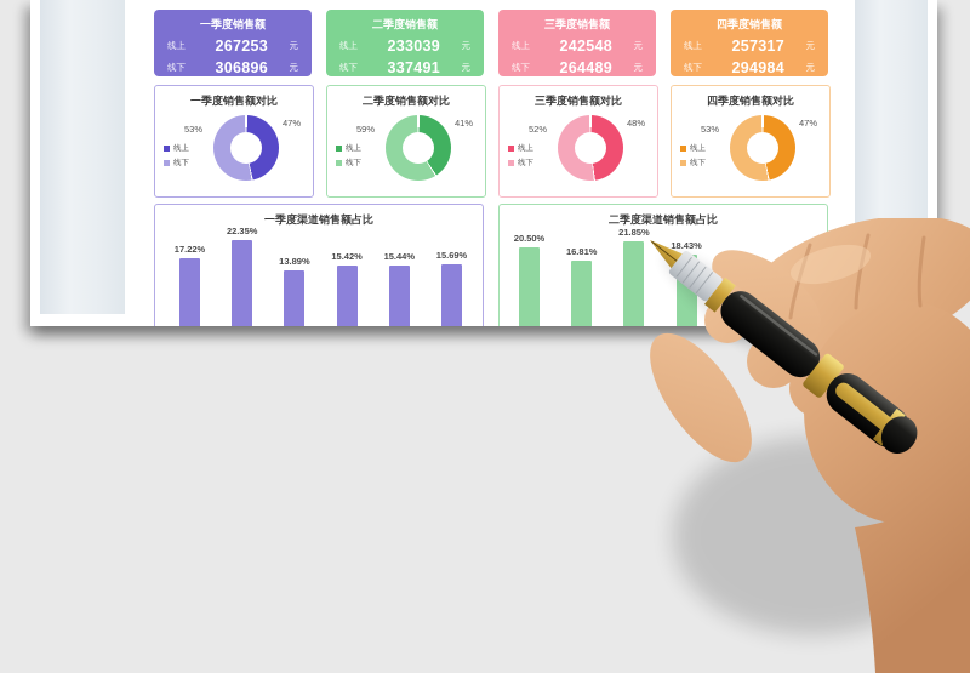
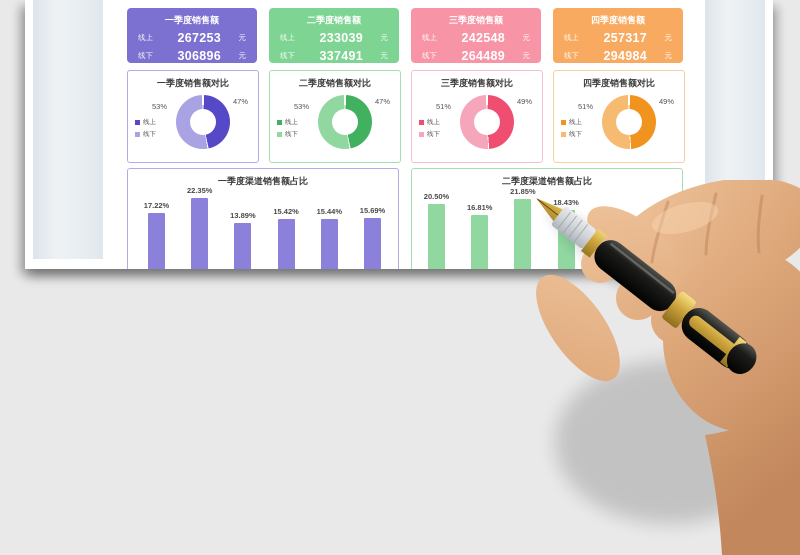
二季度销售额对比/线上: 41% -> 47%
二季度销售额对比/线下: 59% -> 53%
三季度销售额对比/线上: 48% -> 49%
三季度销售额对比/线下: 52% -> 51%
四季度销售额对比/线上: 47% -> 49%
四季度销售额对比/线下: 53% -> 51%
